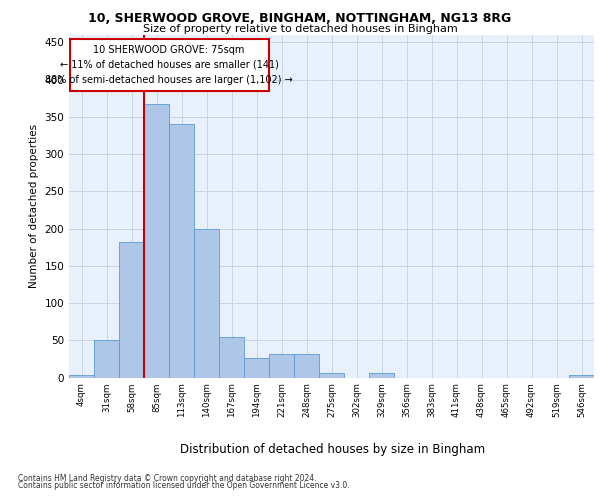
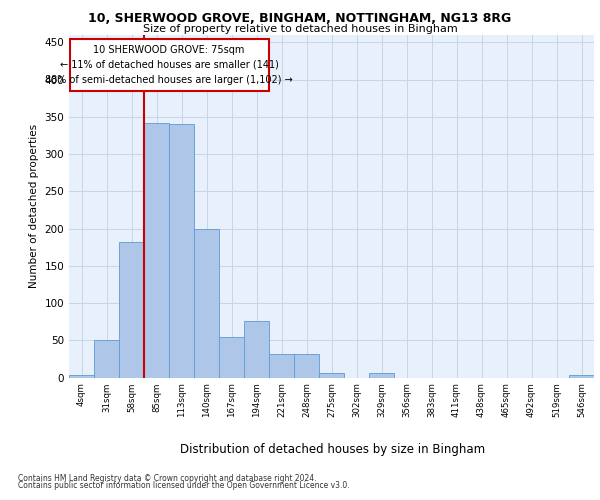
85sqm: 367 -> 342
194sqm: 26 -> 76
